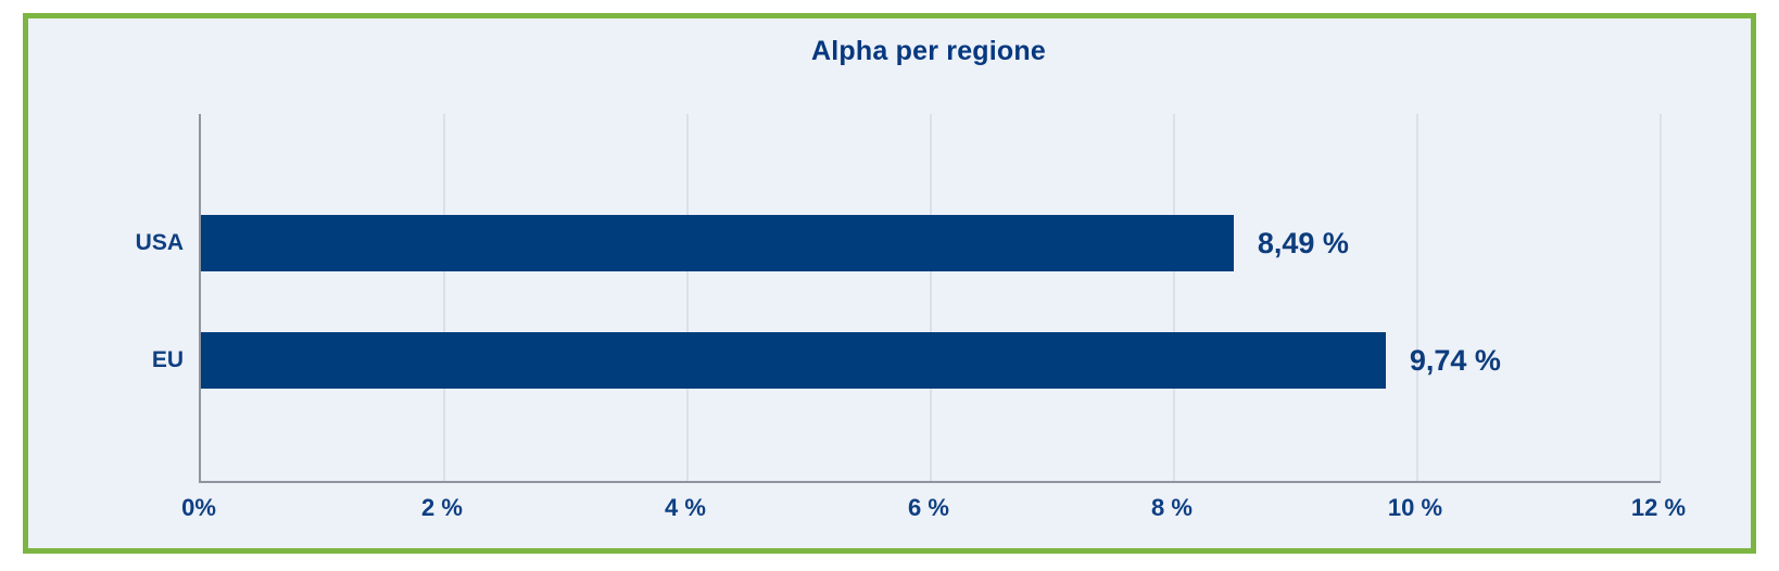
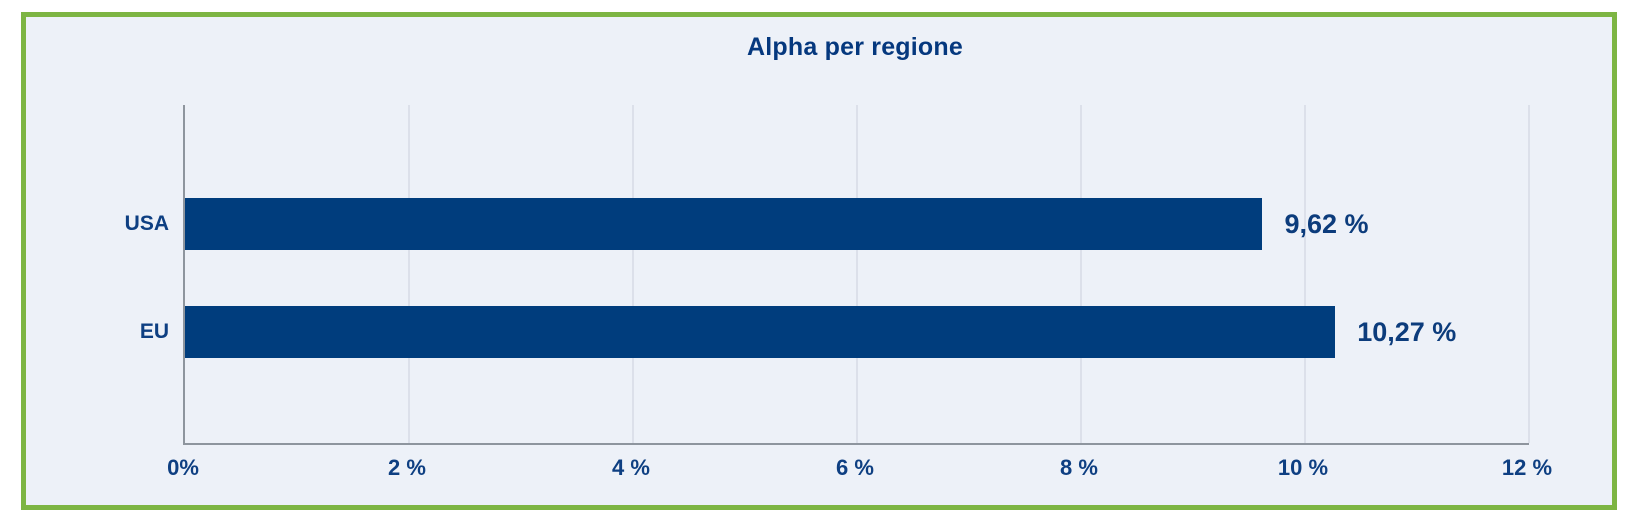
USA: 8,49 -> 9,62
EU: 9,74 -> 10,27
